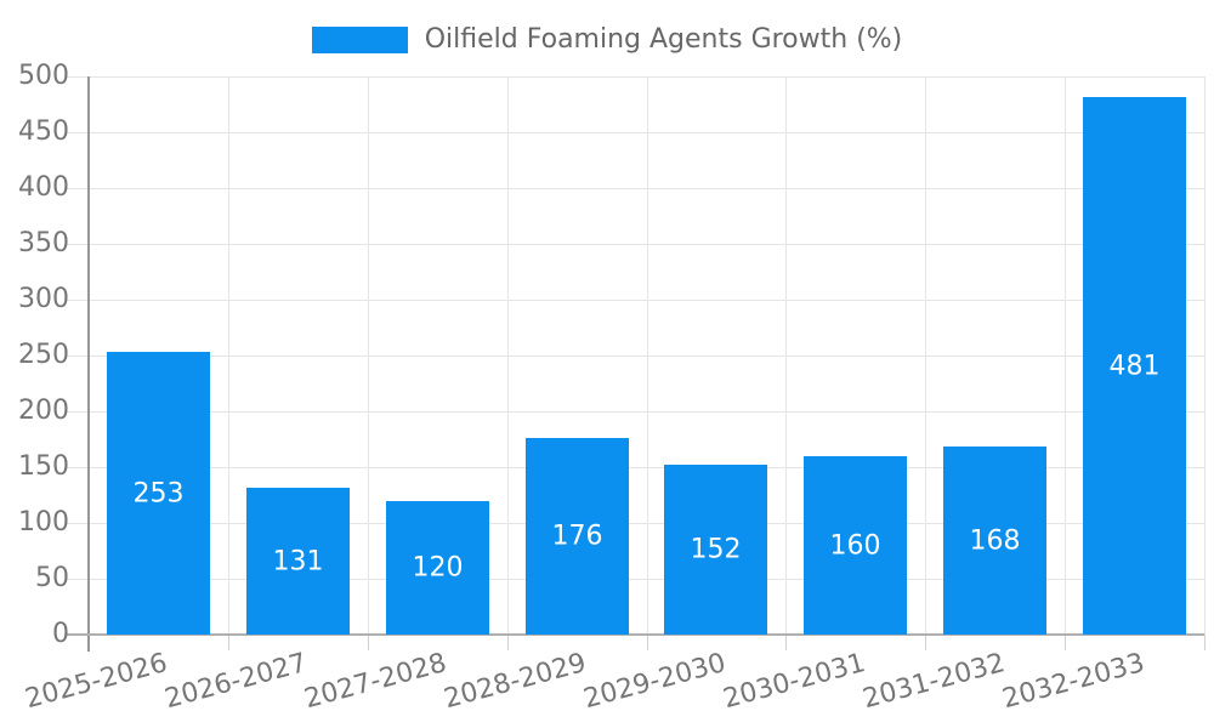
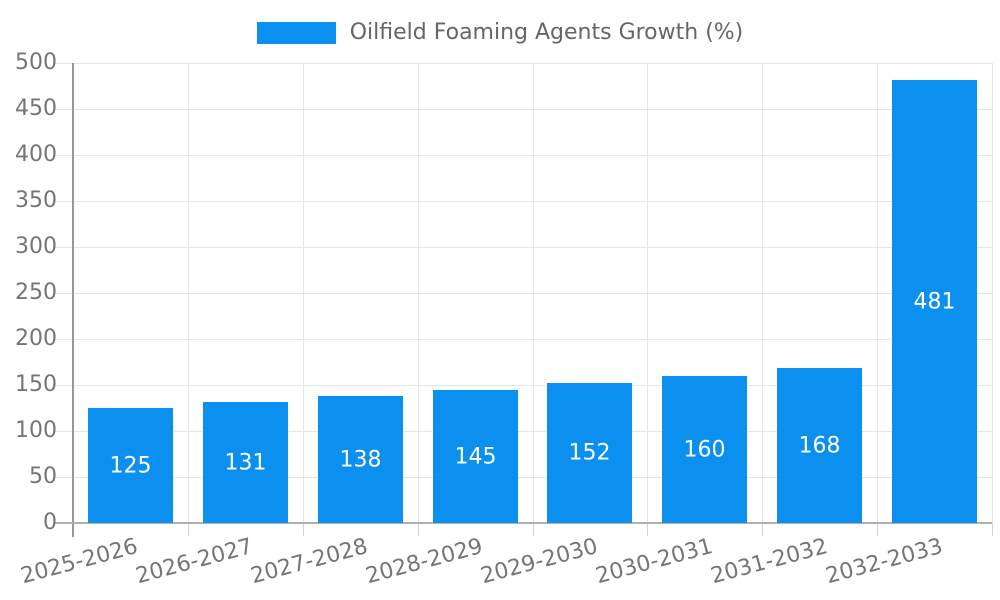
2025-2026: 253 -> 125
2027-2028: 120 -> 138
2028-2029: 176 -> 145
